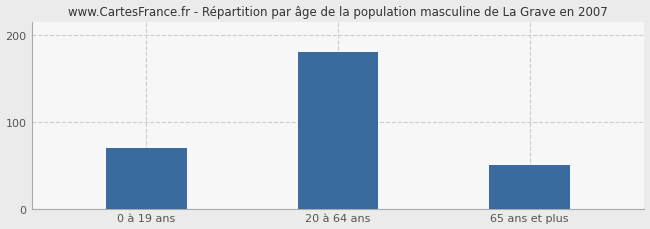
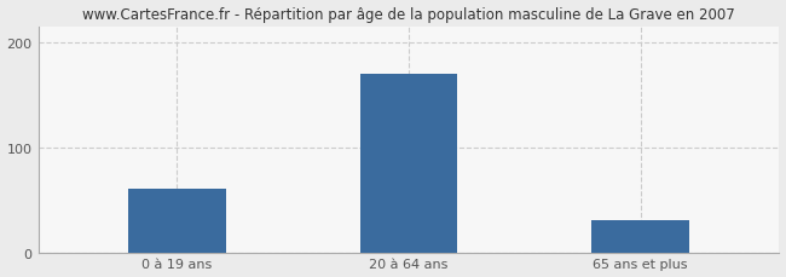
0 à 19 ans: 70 -> 60
20 à 64 ans: 180 -> 170
65 ans et plus: 50 -> 30
